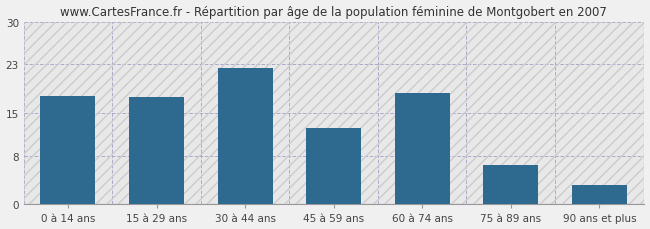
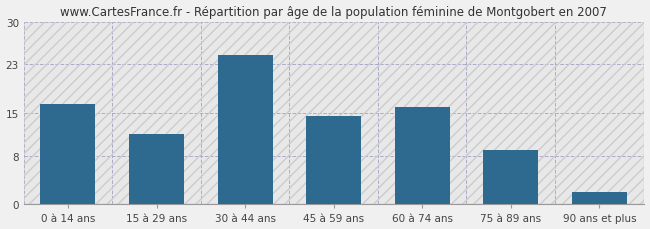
0 à 14 ans: 17.8 -> 16.5
15 à 29 ans: 17.6 -> 11.5
30 à 44 ans: 22.4 -> 24.5
45 à 59 ans: 12.6 -> 14.5
60 à 74 ans: 18.2 -> 16.0
75 à 89 ans: 6.4 -> 9.0
90 ans et plus: 3.2 -> 2.0
